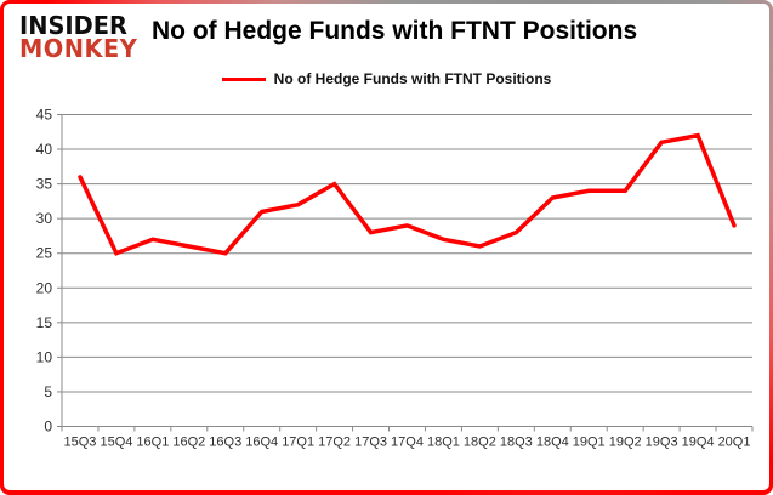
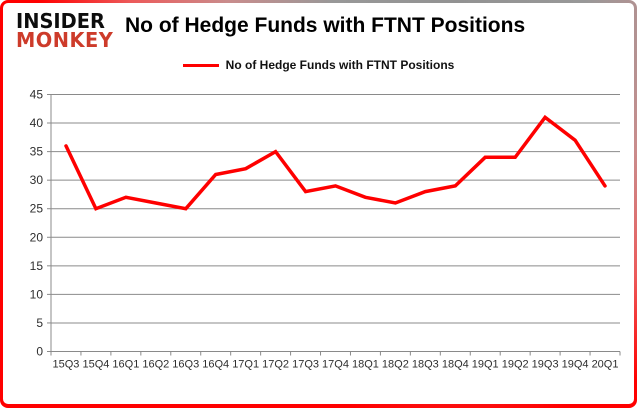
18Q4: 33 -> 29
19Q4: 42 -> 37
